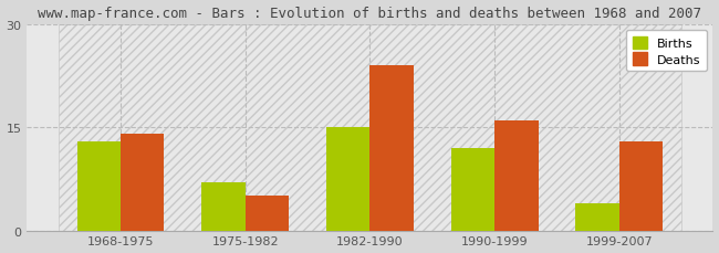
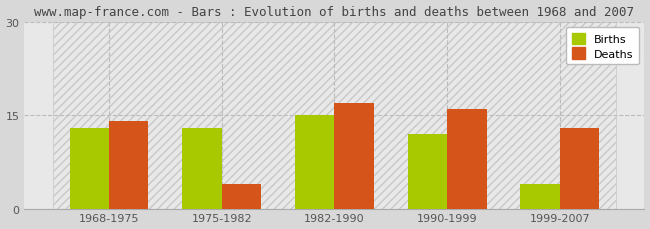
Births/1975-1982: 7 -> 13
Deaths/1975-1982: 5 -> 4
Deaths/1982-1990: 24 -> 17
